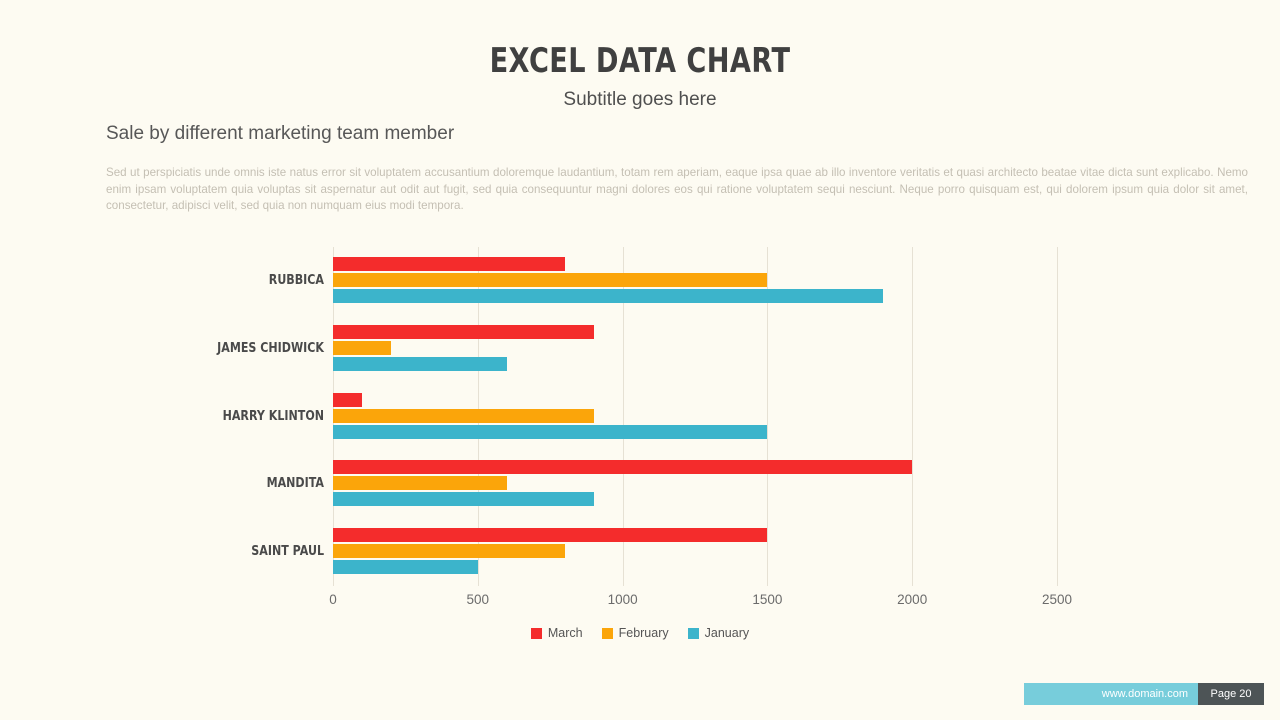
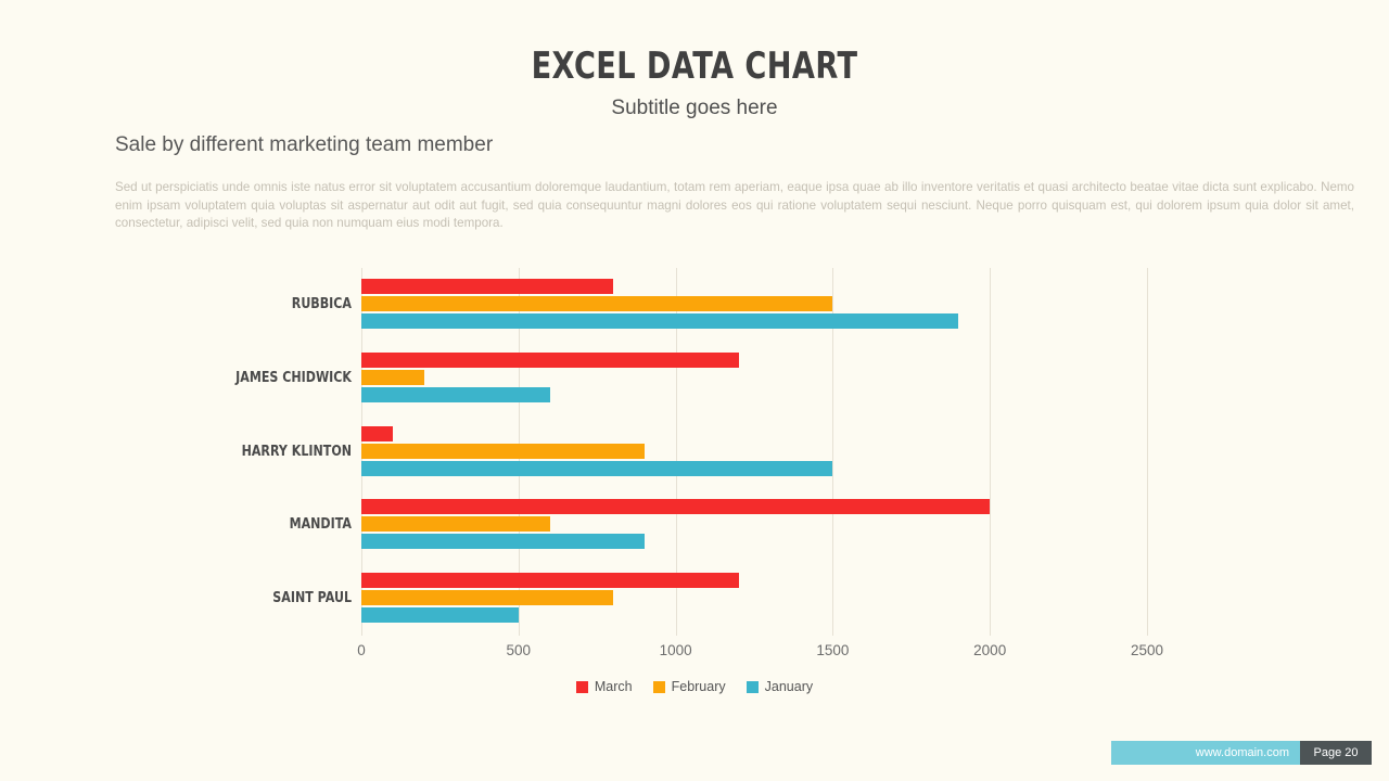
March/JAMES CHIDWICK: 900 -> 1200
March/SAINT PAUL: 1500 -> 1200
